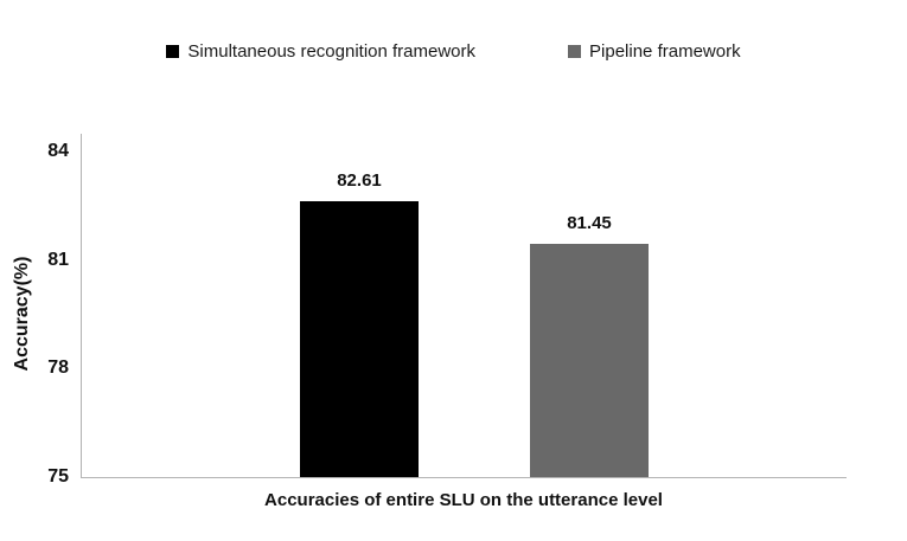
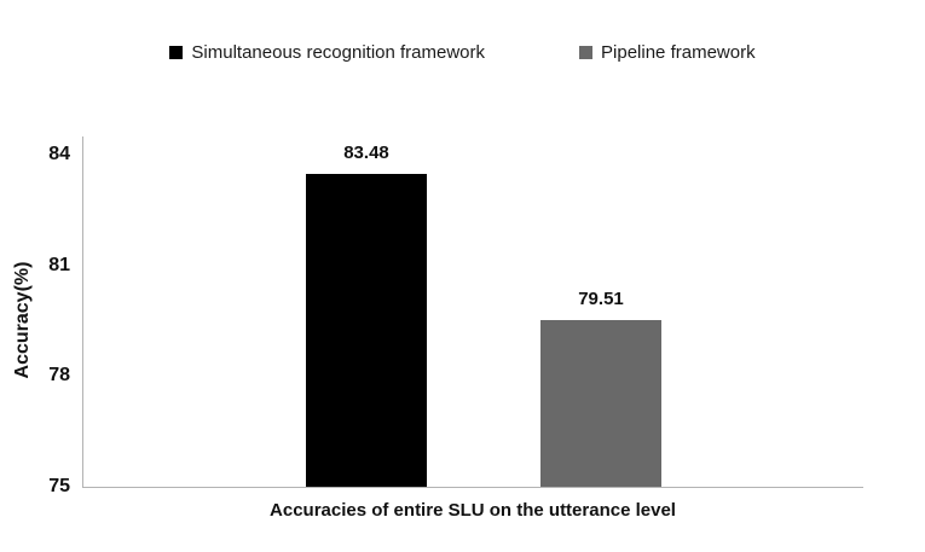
Simultaneous recognition framework: 82.61 -> 83.48
Pipeline framework: 81.45 -> 79.51
